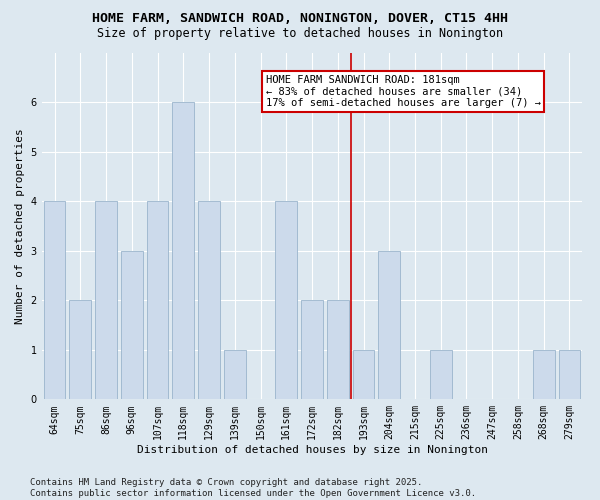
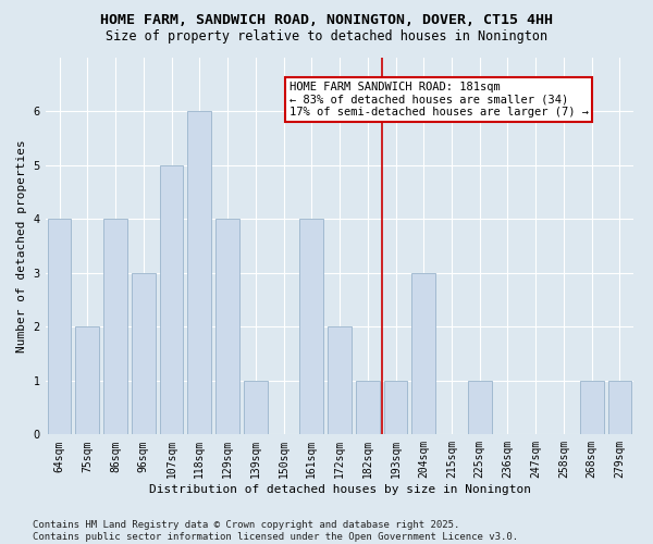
107sqm: 4 -> 5
182sqm: 2 -> 1
